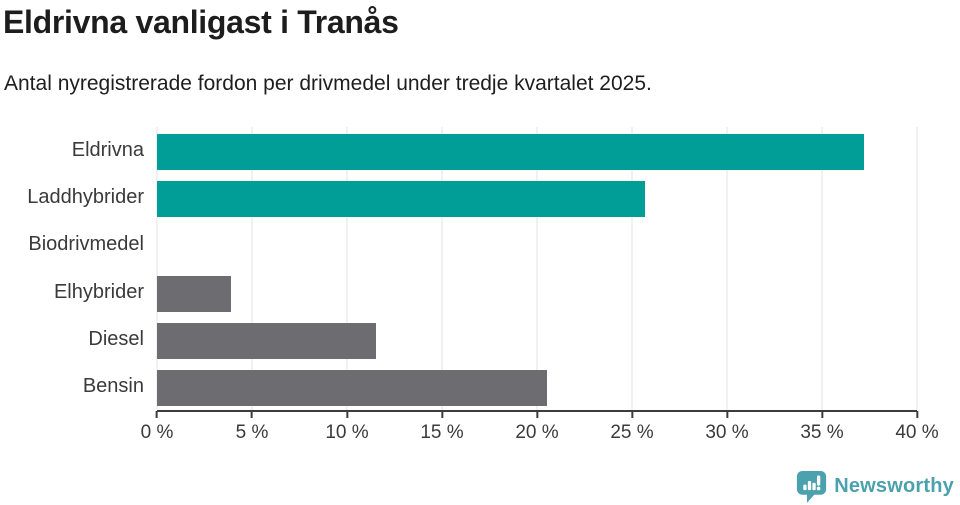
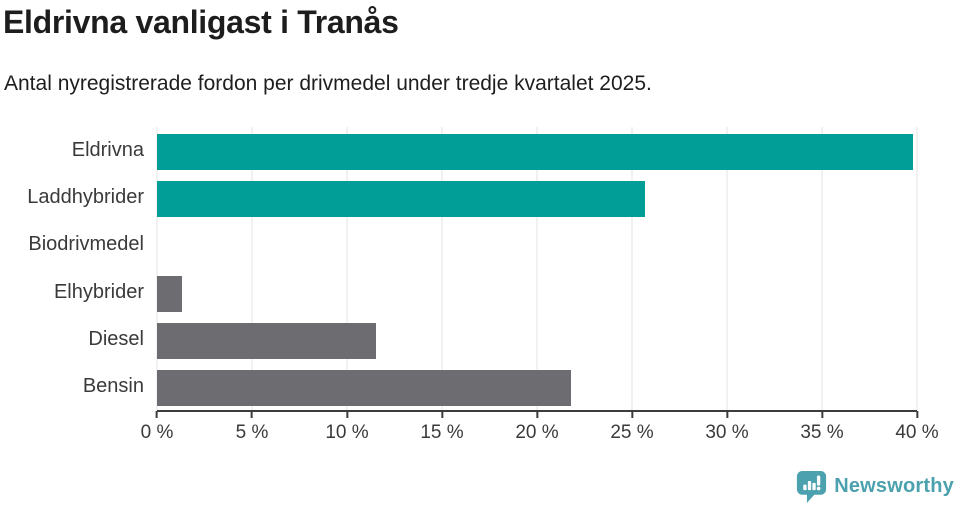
Eldrivna: 37.2% -> 39.8%
Elhybrider: 3.9% -> 1.3%
Bensin: 20.5% -> 21.8%
